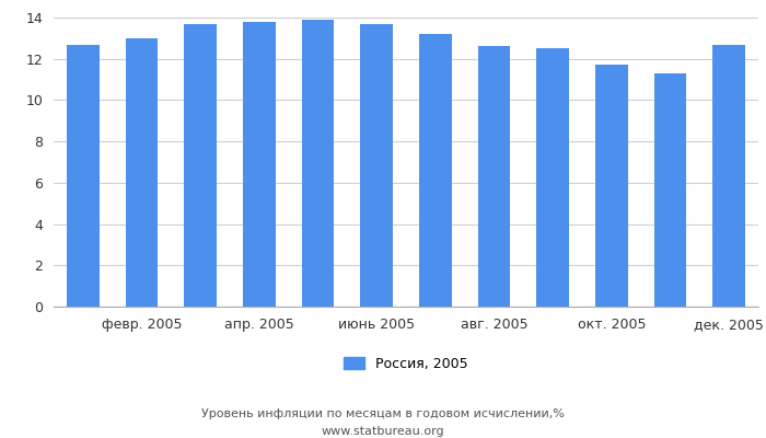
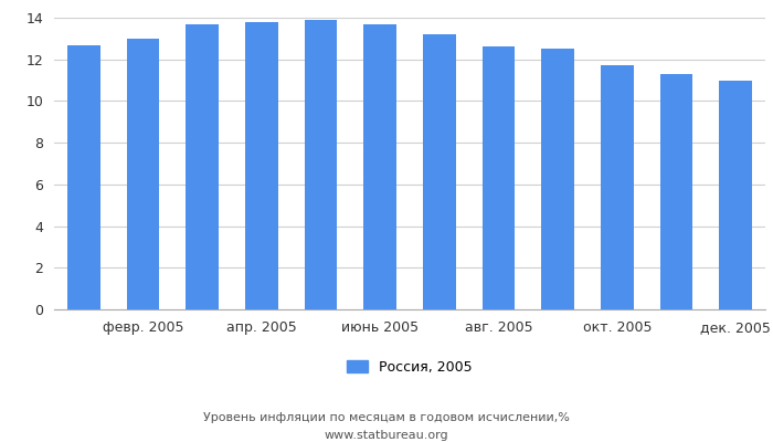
дек. 2005: 12.7 -> 11.0
